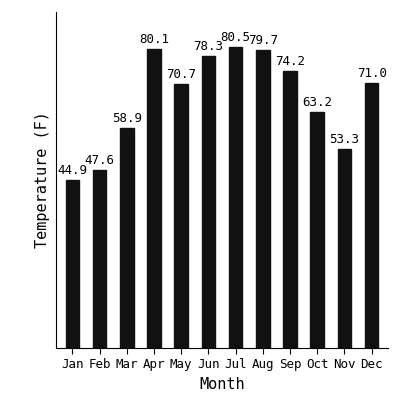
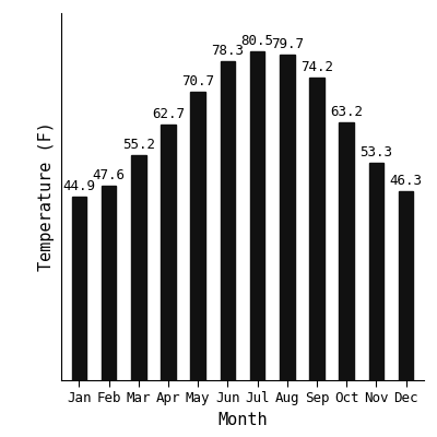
Mar: 58.9 -> 55.2
Apr: 80.1 -> 62.7
Dec: 71.0 -> 46.3
